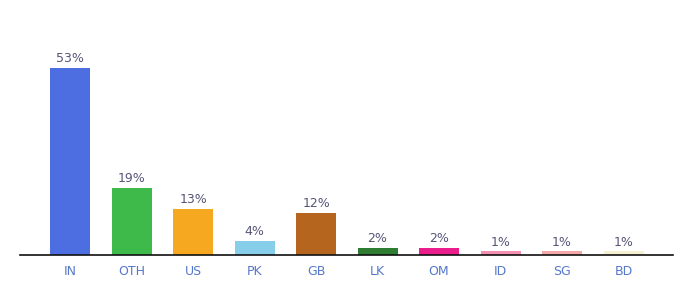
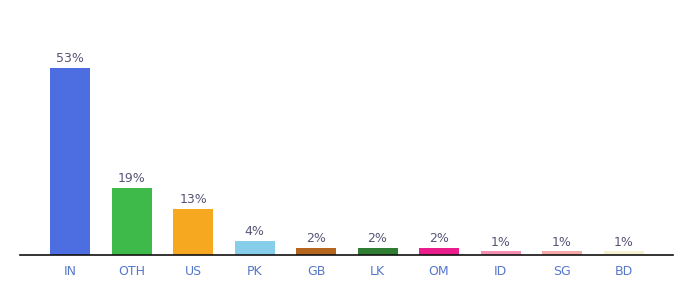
GB: 12% -> 2%
